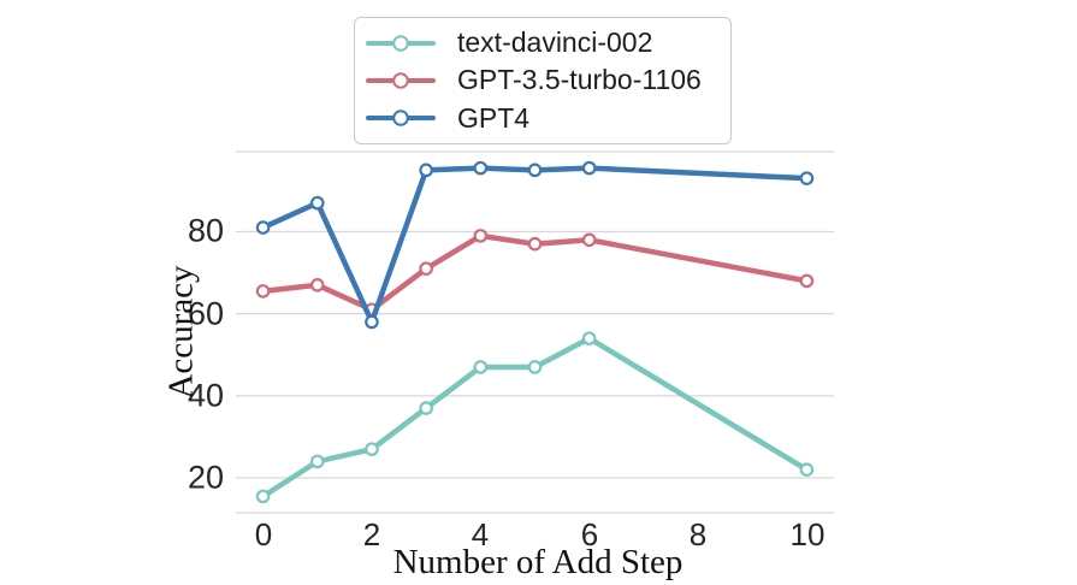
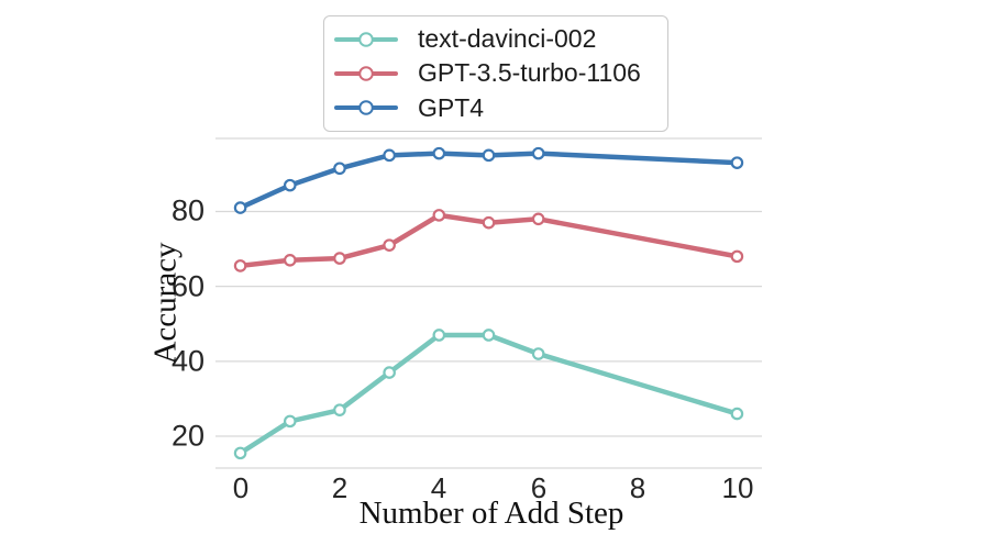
GPT-3.5-turbo-1106/2: 61 -> 68
GPT4/2: 58 -> 92
text-davinci-002/6: 54 -> 42
text-davinci-002/10: 22 -> 26
